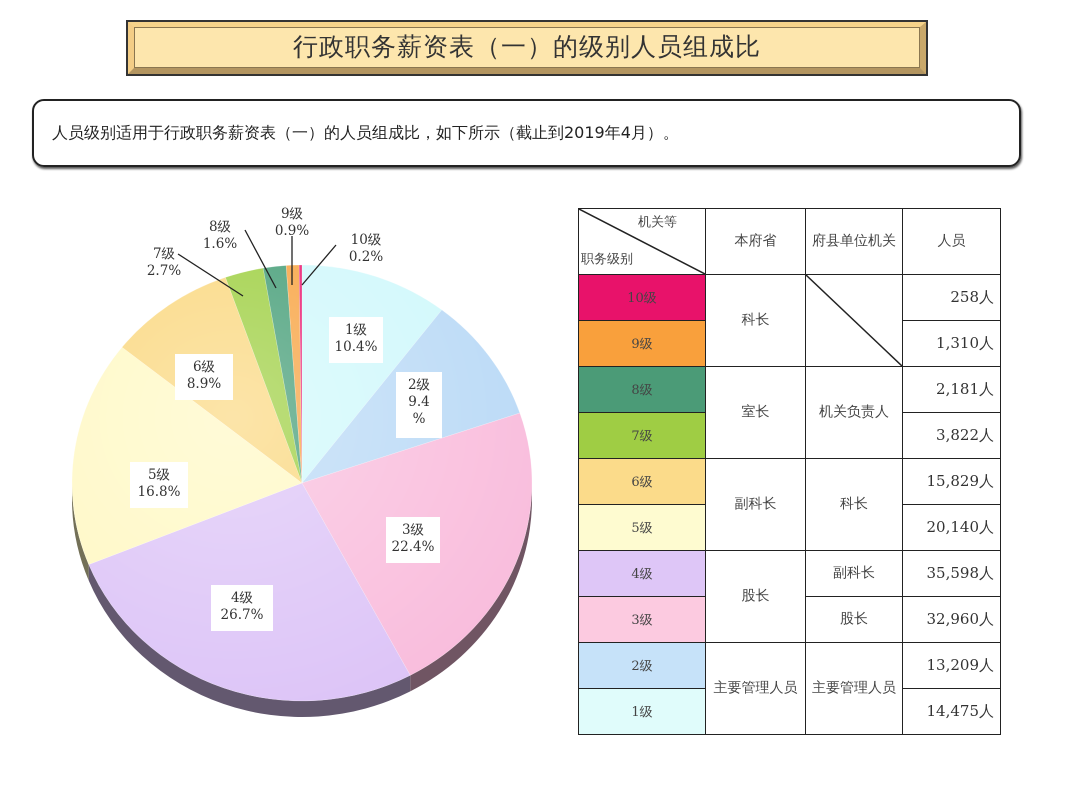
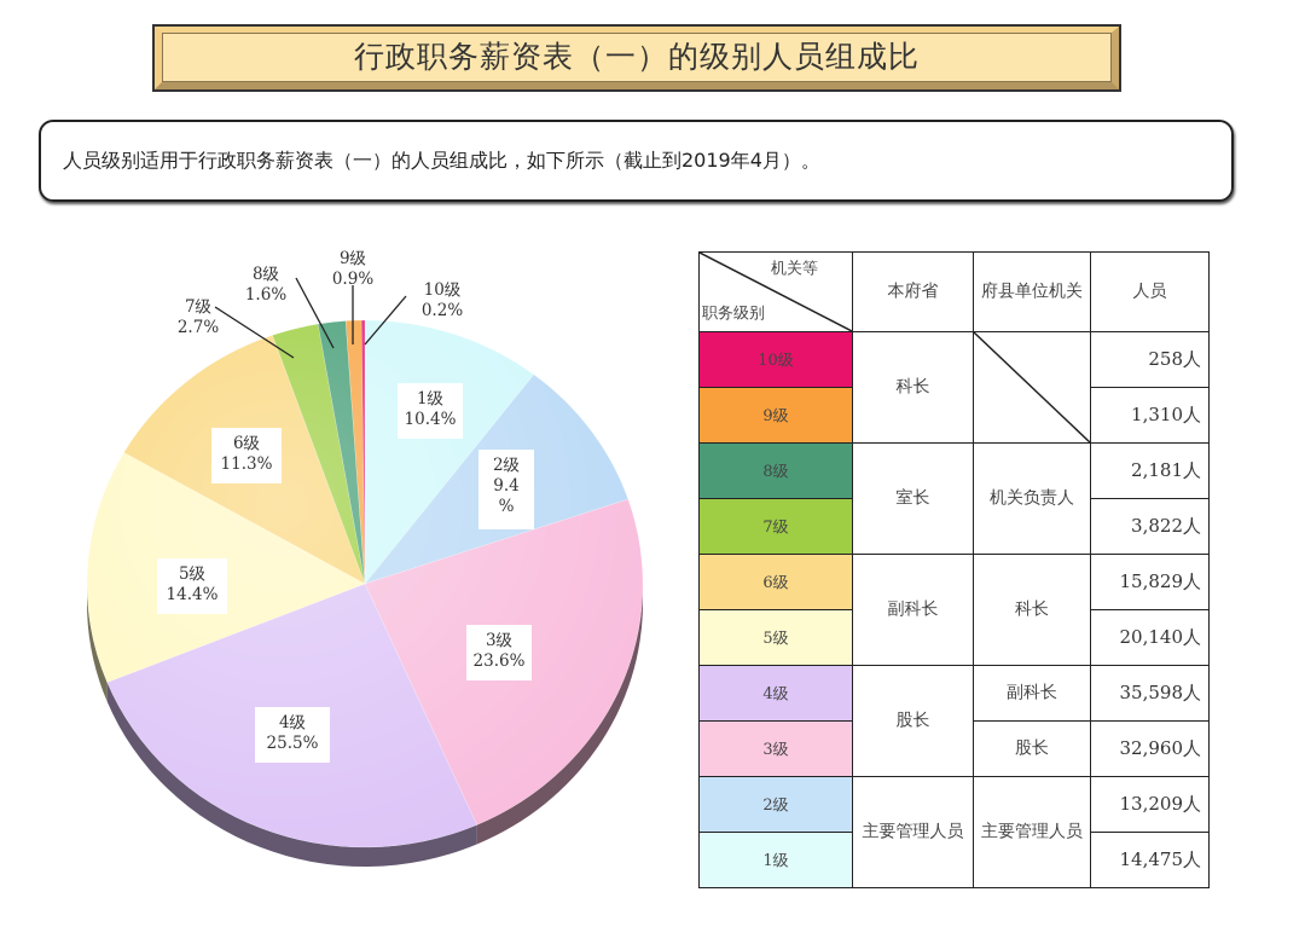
3级: 22.4% -> 23.6%
4级: 26.7% -> 25.5%
5级: 16.8% -> 14.4%
6级: 8.9% -> 11.3%
